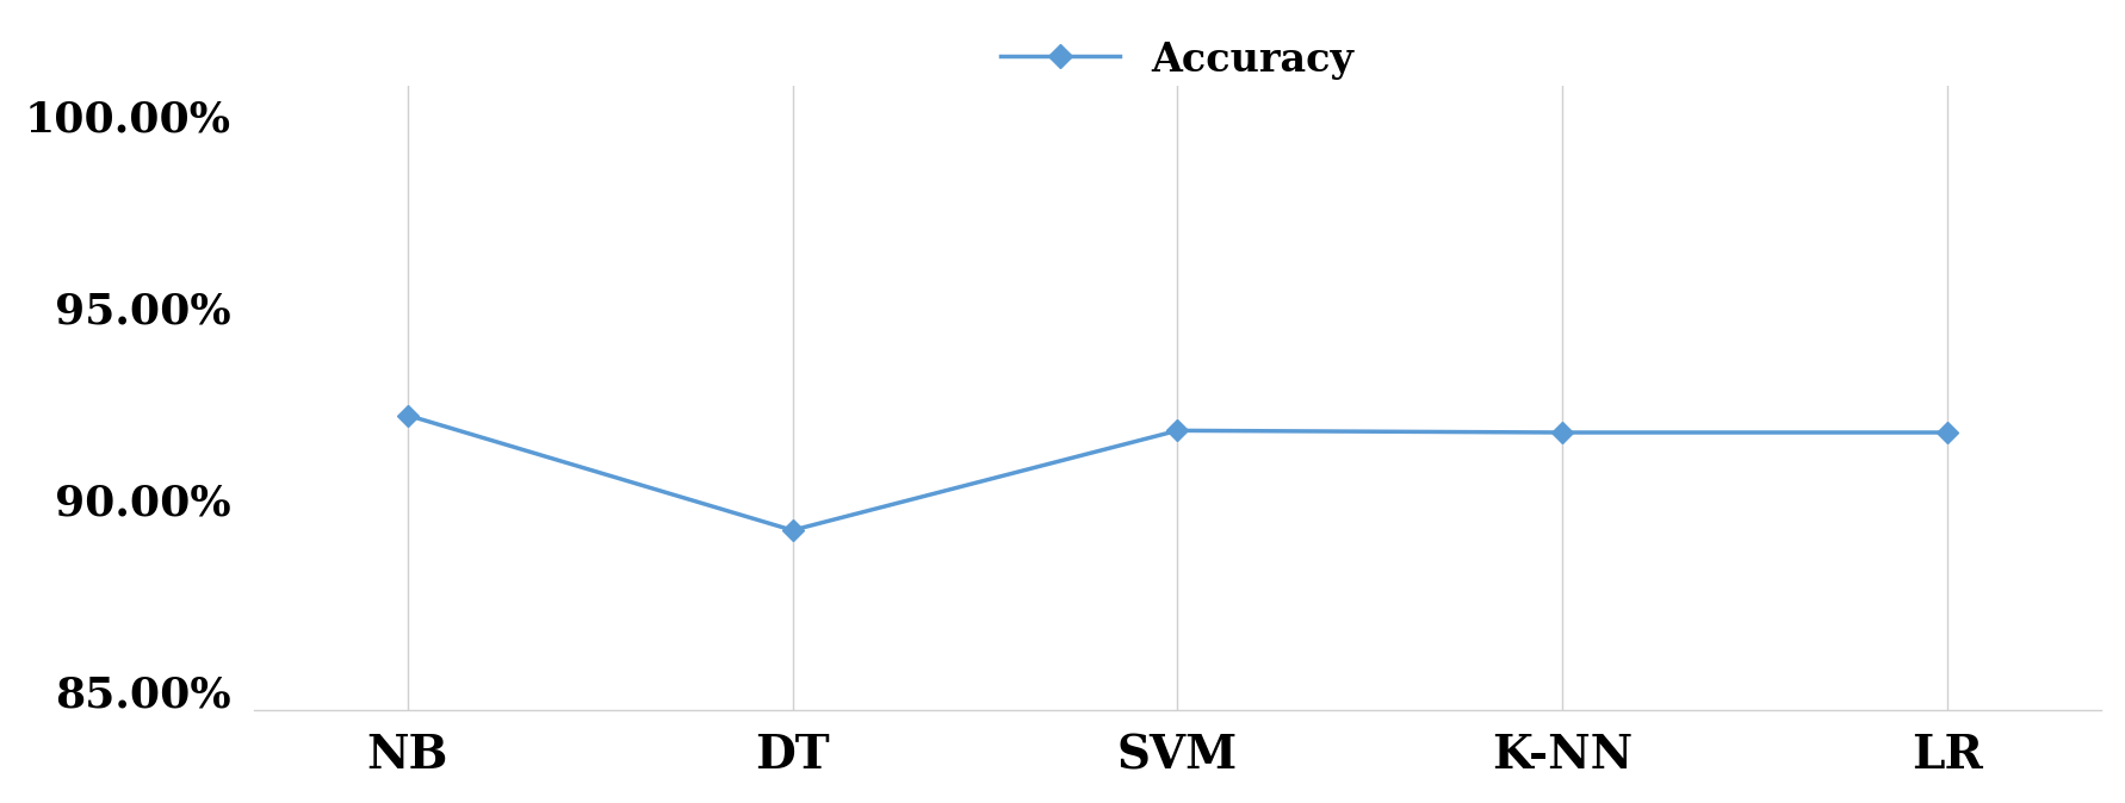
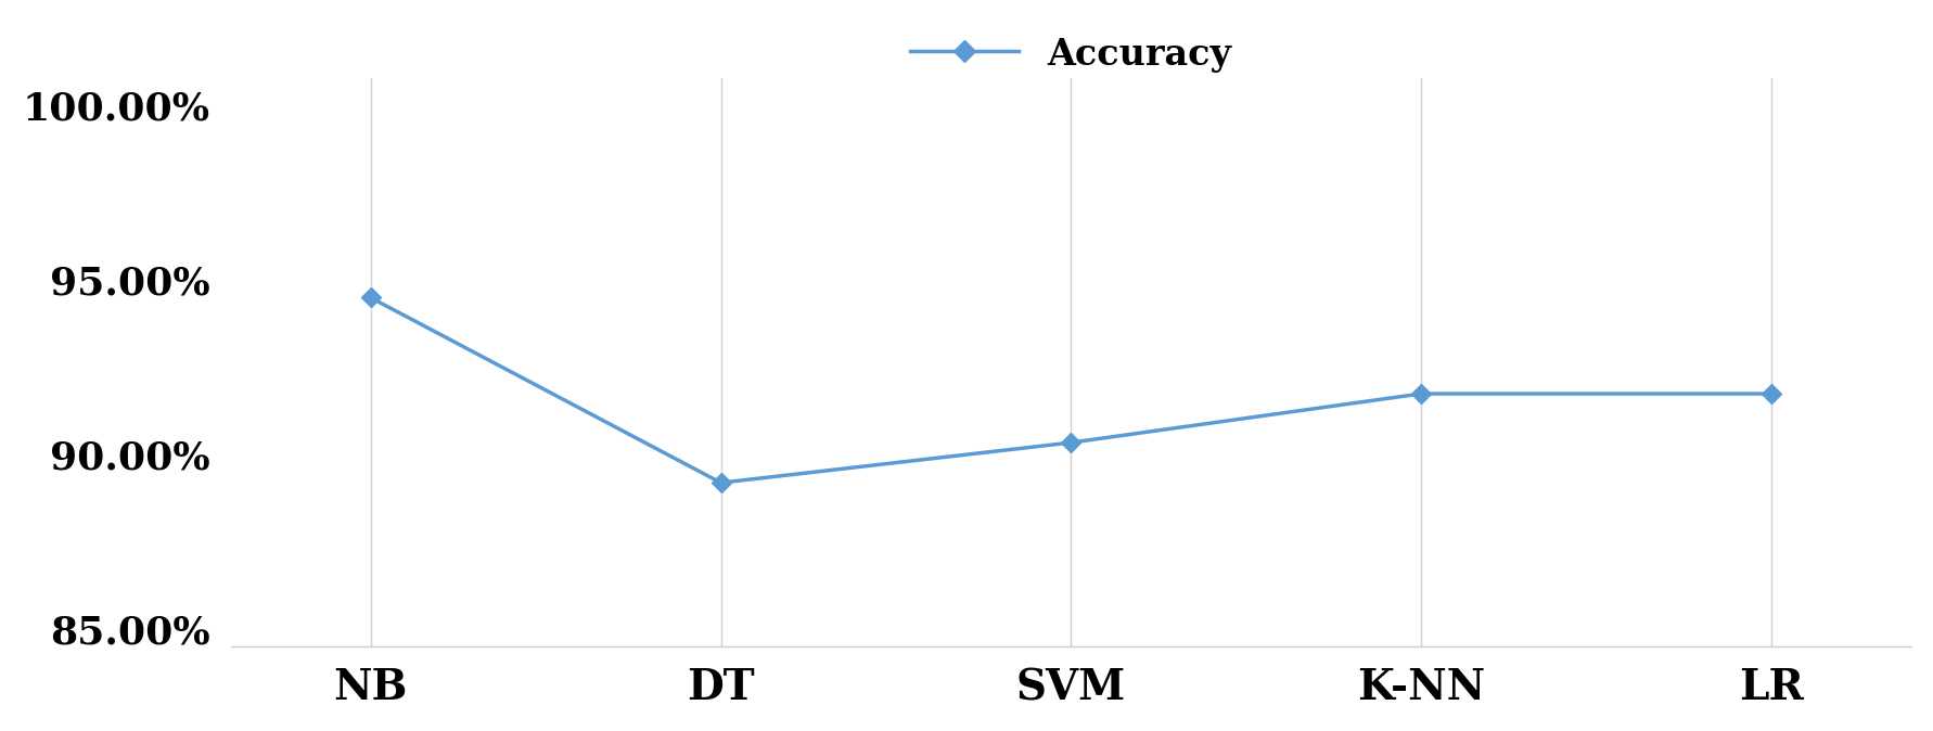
NB: 92.20% -> 94.50%
SVM: 91.80% -> 90.35%
